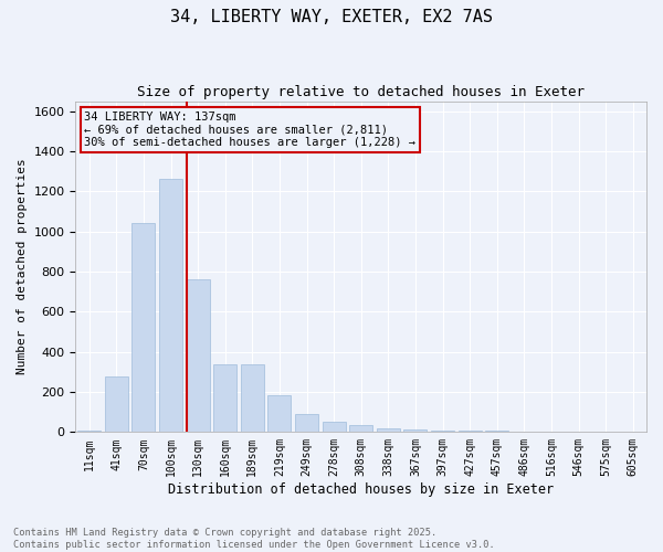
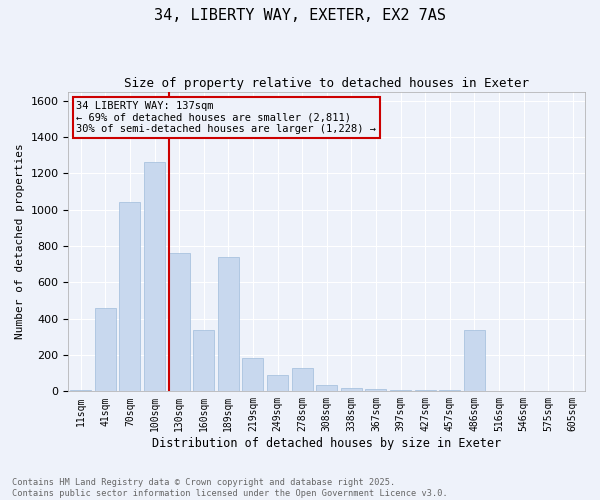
41sqm: 280 -> 460
189sqm: 340 -> 740
278sqm: 50 -> 130
486sqm: 0 -> 340
